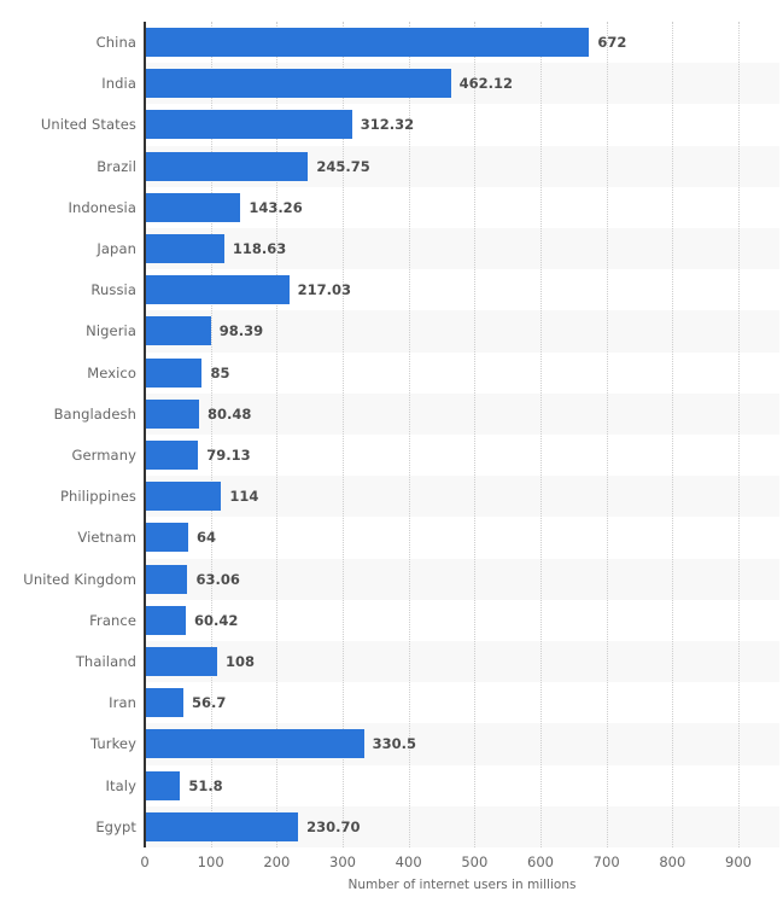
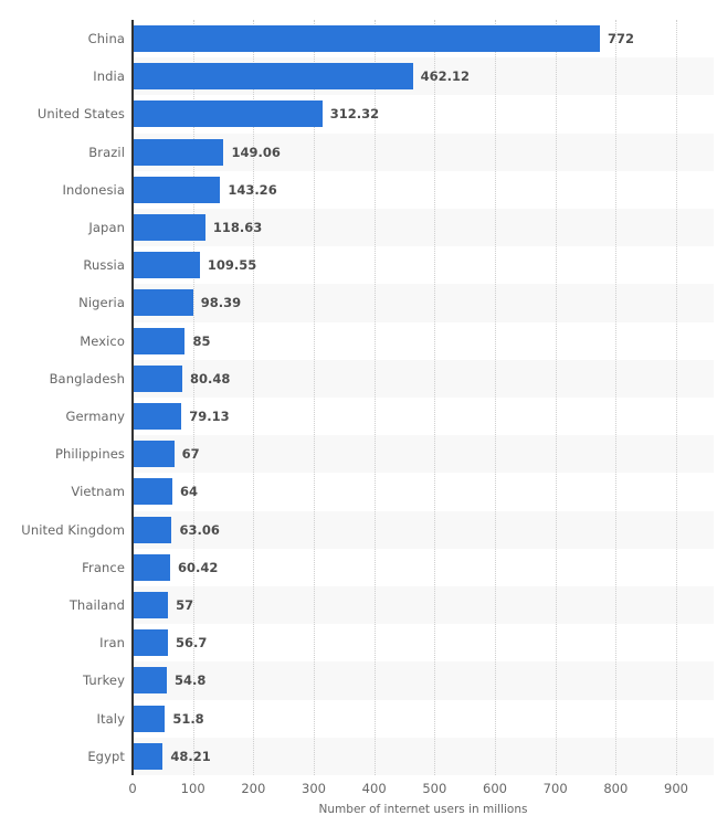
China: 672 -> 772
Brazil: 245.75 -> 149.06
Russia: 217.03 -> 109.55
Philippines: 114 -> 67
Thailand: 108 -> 57
Turkey: 330.5 -> 54.8
Egypt: 230.70 -> 48.21
